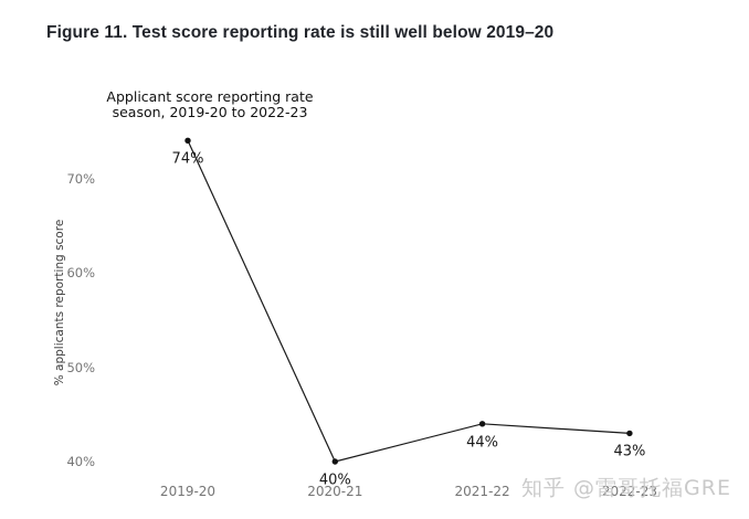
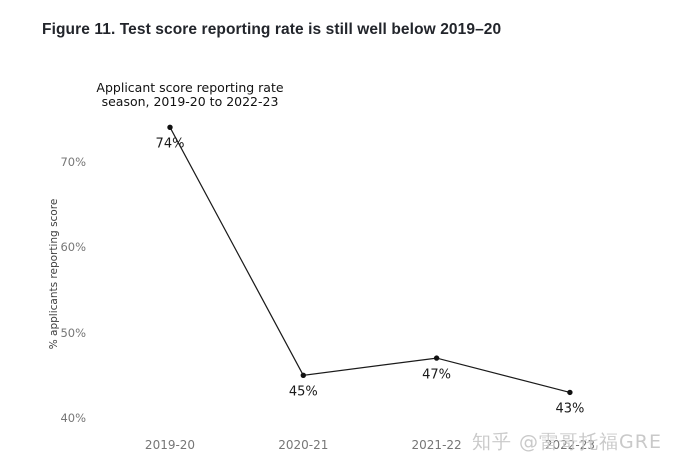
2020-21: 40% -> 45%
2021-22: 44% -> 47%
